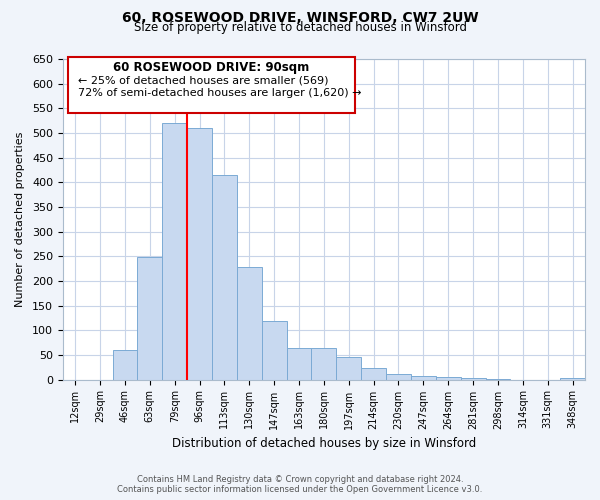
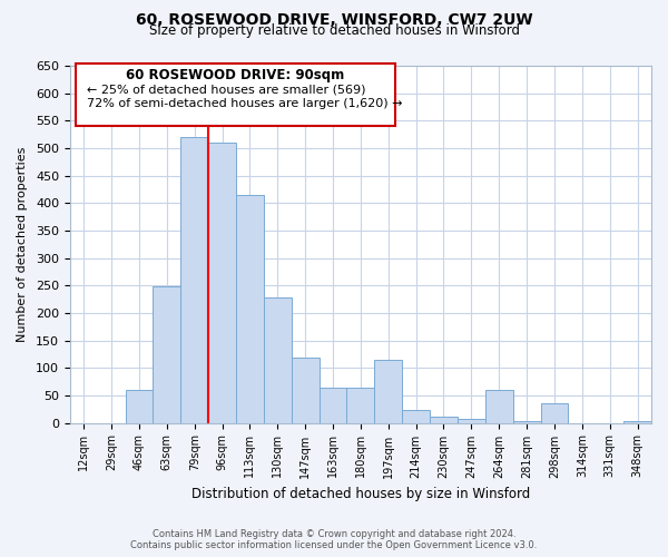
197sqm: 45 -> 115
264sqm: 5 -> 60
298sqm: 2 -> 35
